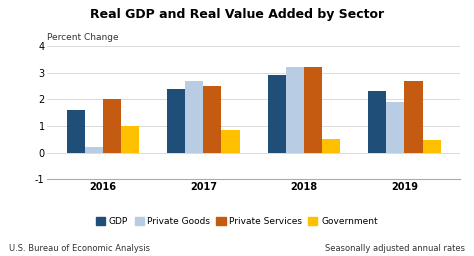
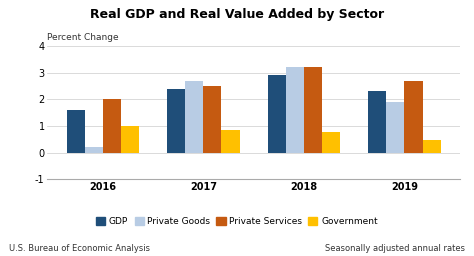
Government/2018: 0.50 -> 0.78
